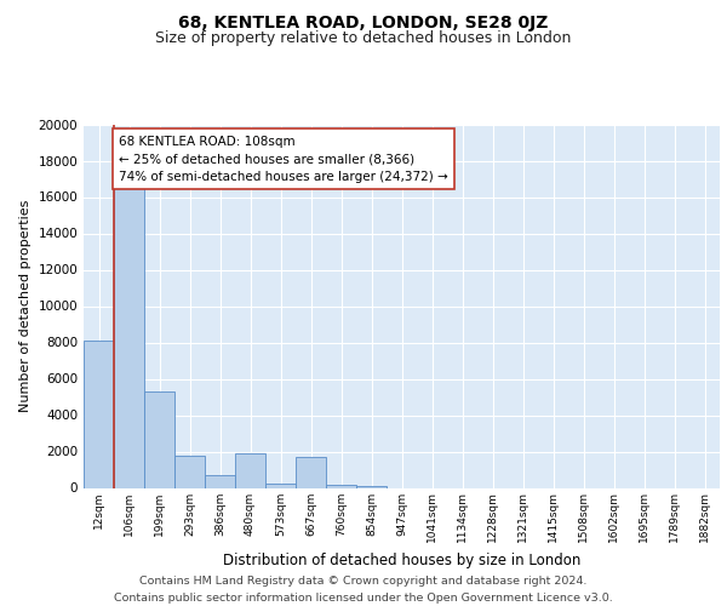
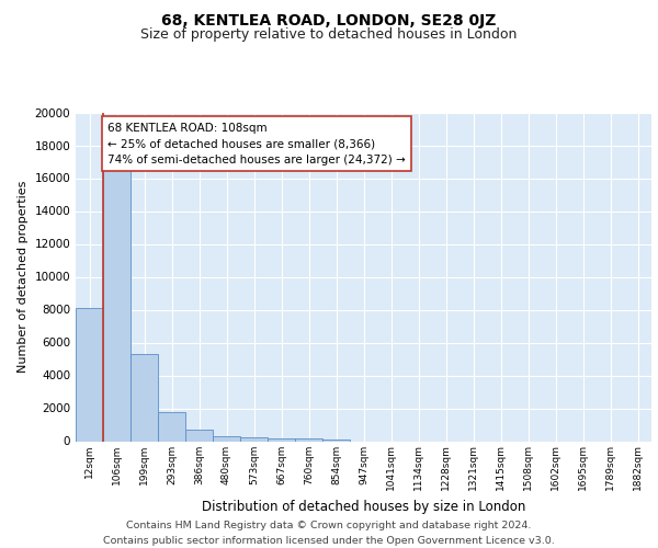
480sqm: 1900 -> 300
667sqm: 1700 -> 200
